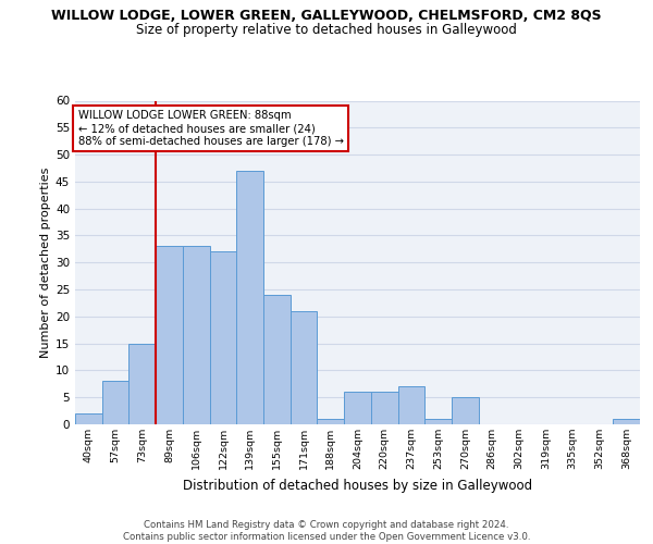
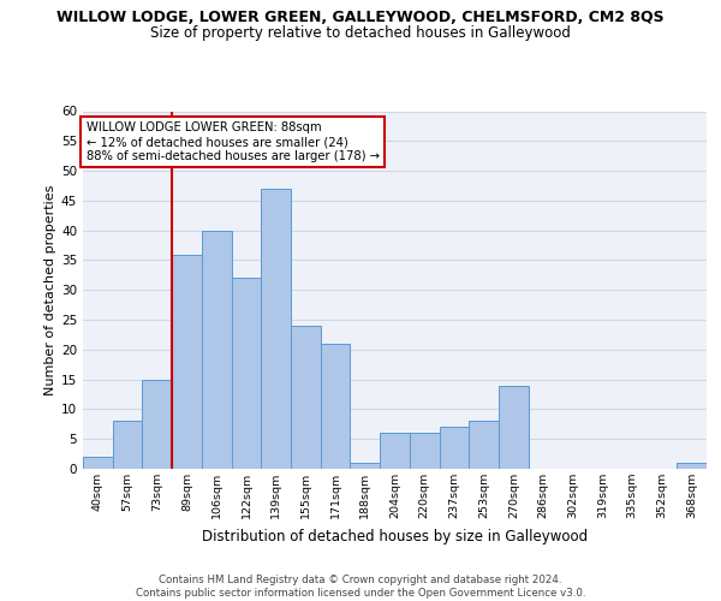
89sqm: 33 -> 36
106sqm: 33 -> 40
253sqm: 1 -> 8
270sqm: 5 -> 14
